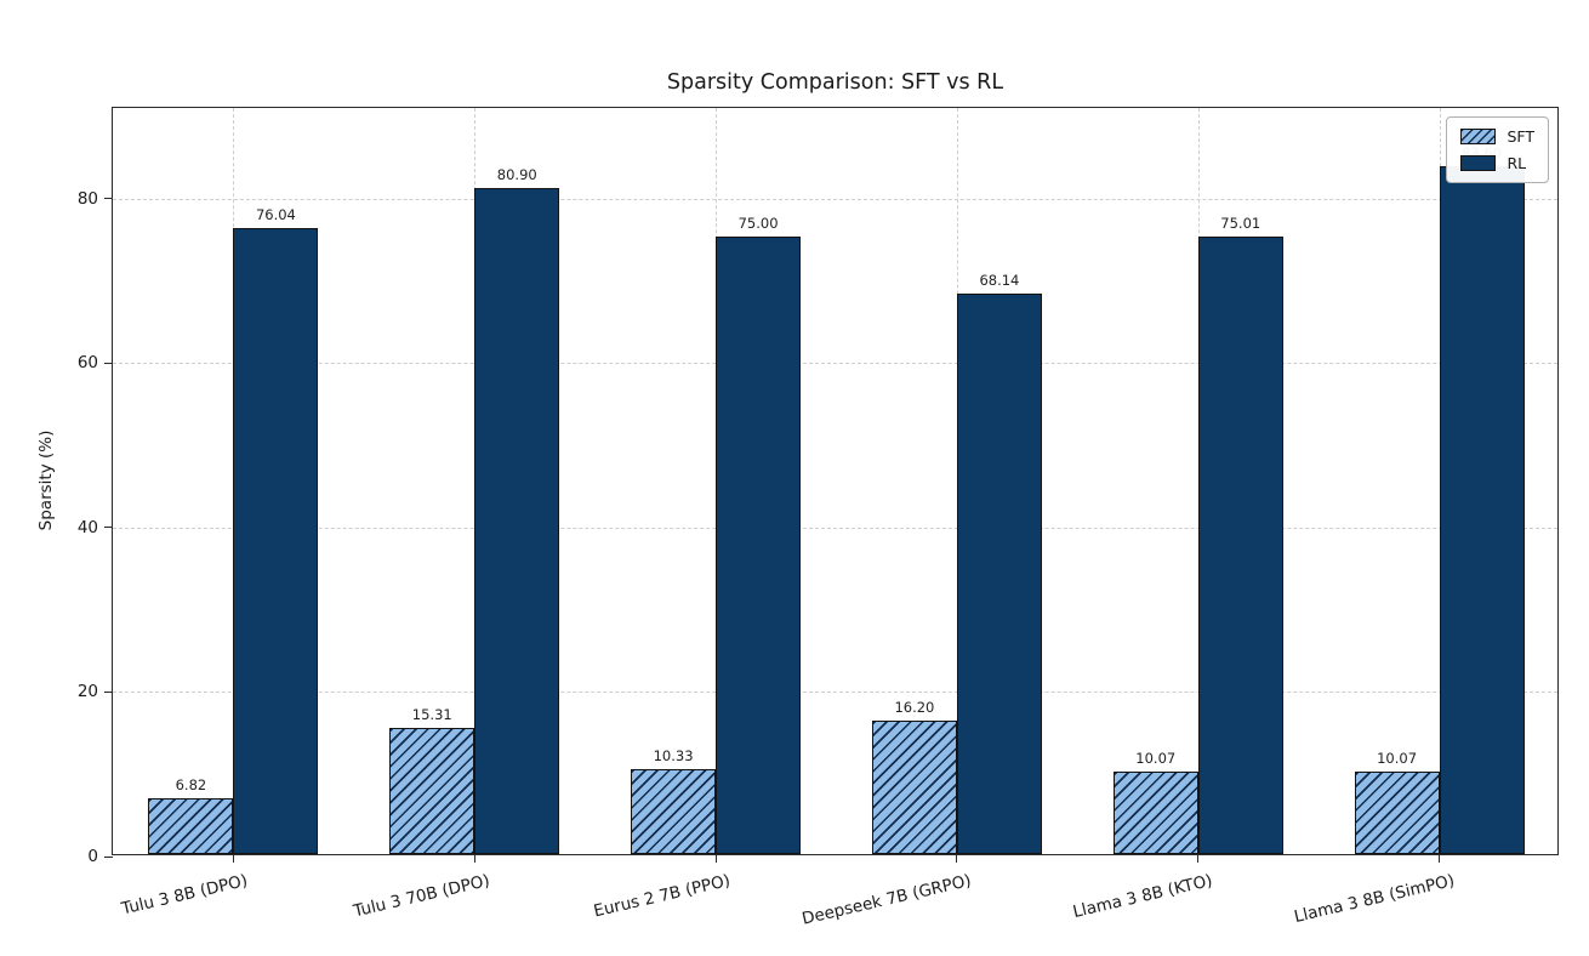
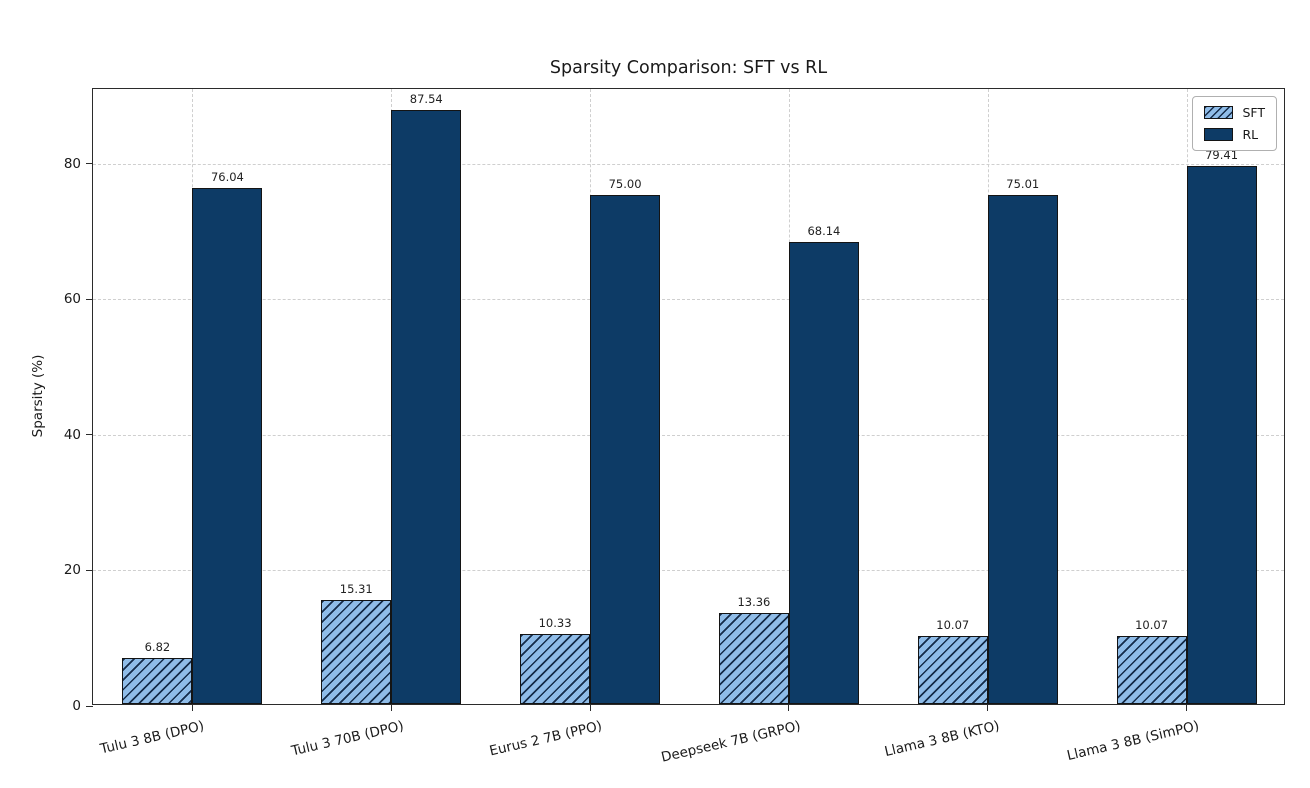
RL/Tulu 3 70B (DPO): 80.90 -> 87.54
SFT/Deepseek 7B (GRPO): 16.20 -> 13.36
RL/Llama 3 8B (SimPO): 83.60 -> 79.41
